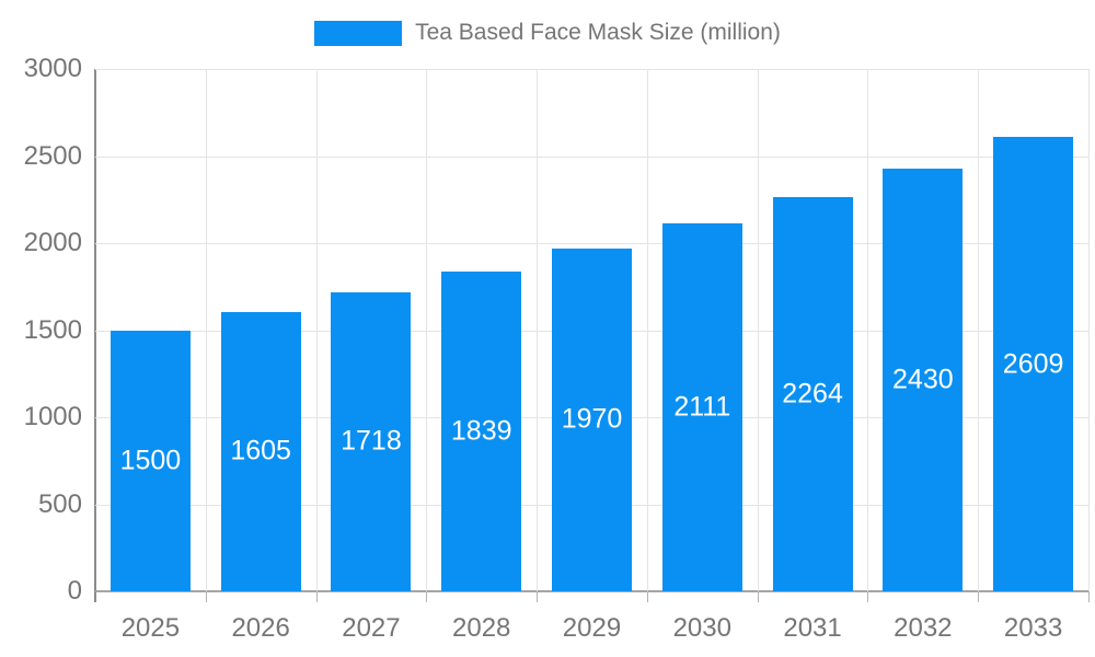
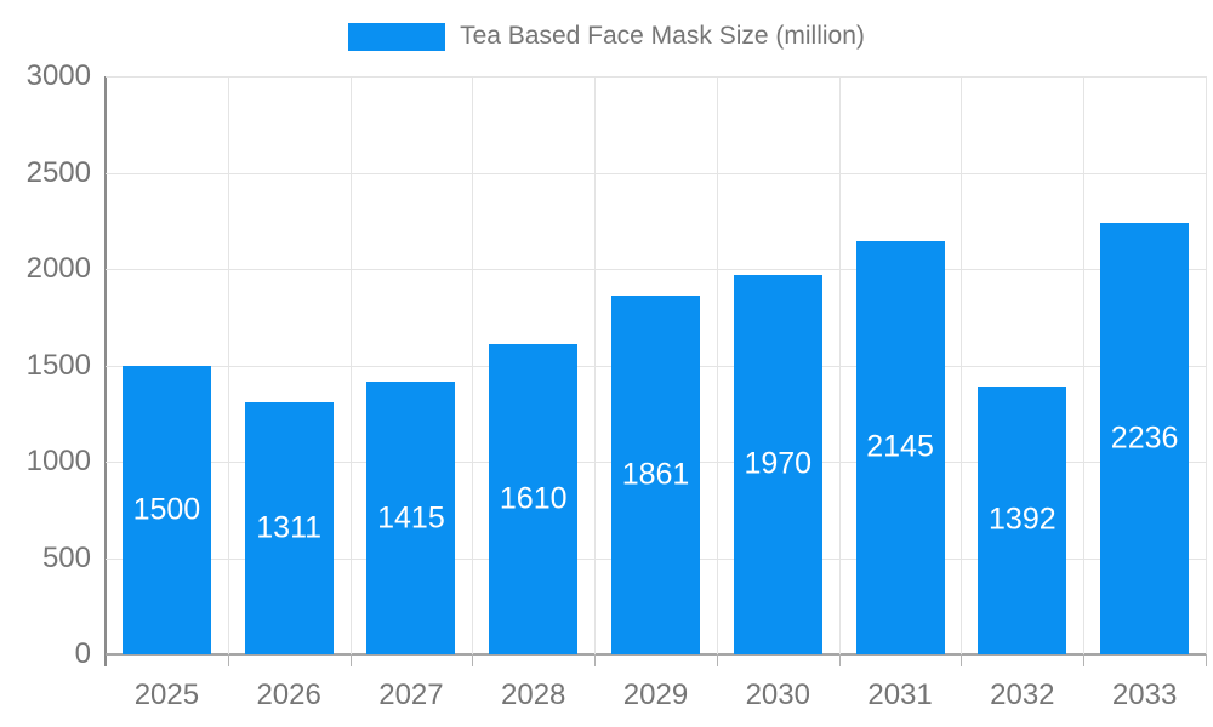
2026: 1605 -> 1311
2027: 1718 -> 1415
2028: 1839 -> 1610
2029: 1970 -> 1861
2030: 2111 -> 1970
2031: 2264 -> 2145
2032: 2430 -> 1392
2033: 2609 -> 2236
